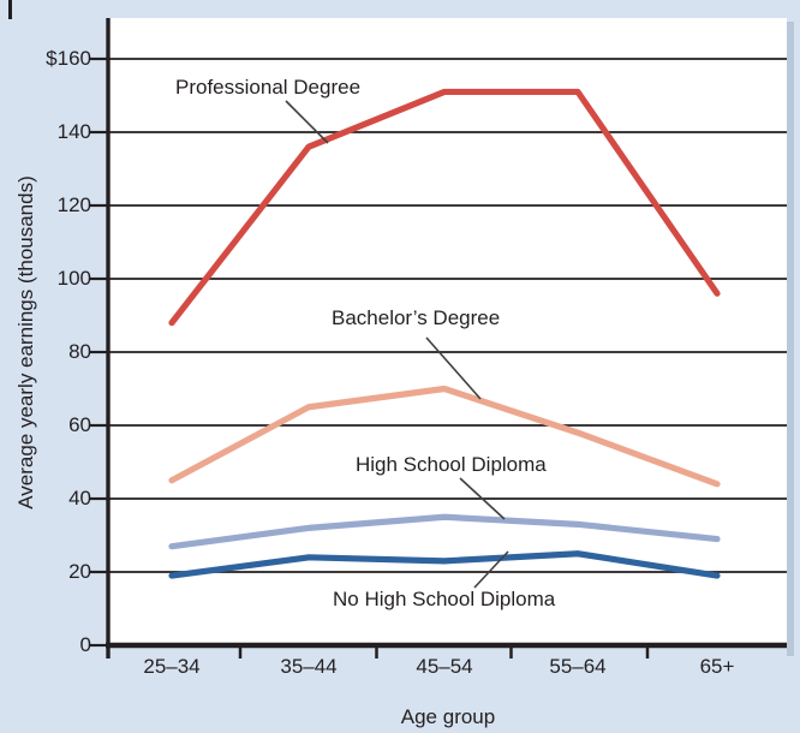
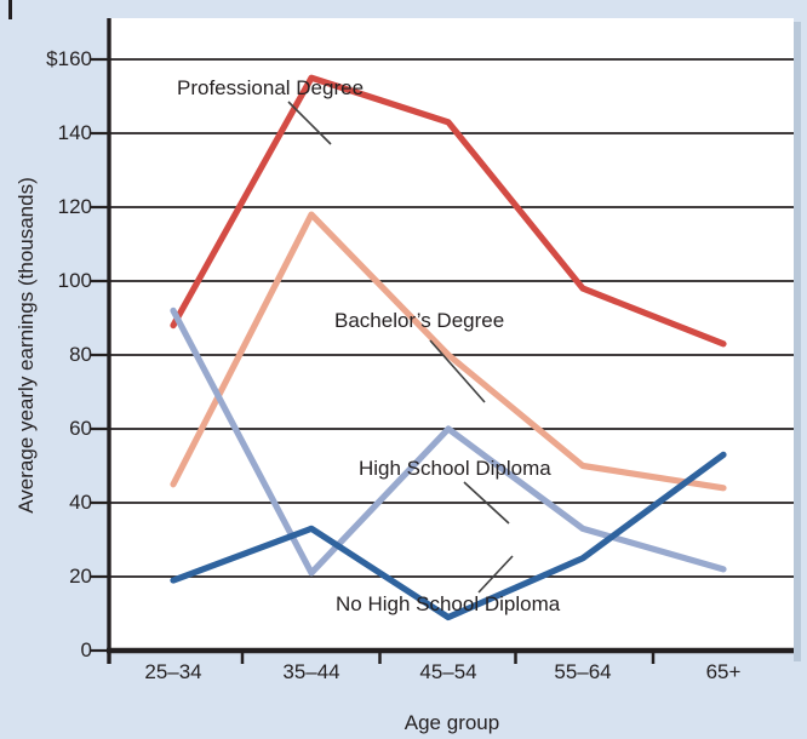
High School Diploma/25–34: $27 -> $92
Professional Degree/35–44: $136 -> $155
Bachelor’s Degree/35–44: $65 -> $118
High School Diploma/35–44: $32 -> $21
No High School Diploma/35–44: $24 -> $33
Professional Degree/45–54: $151 -> $143
Bachelor’s Degree/45–54: $70 -> $80
High School Diploma/45–54: $35 -> $60
No High School Diploma/45–54: $23 -> $9
Professional Degree/55–64: $151 -> $98
Bachelor’s Degree/55–64: $58 -> $50
Professional Degree/65+: $96 -> $83
High School Diploma/65+: $29 -> $22
No High School Diploma/65+: $19 -> $53
